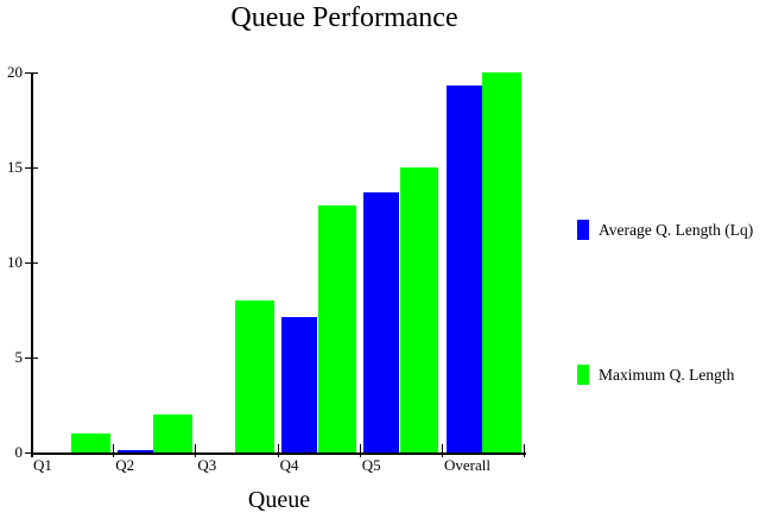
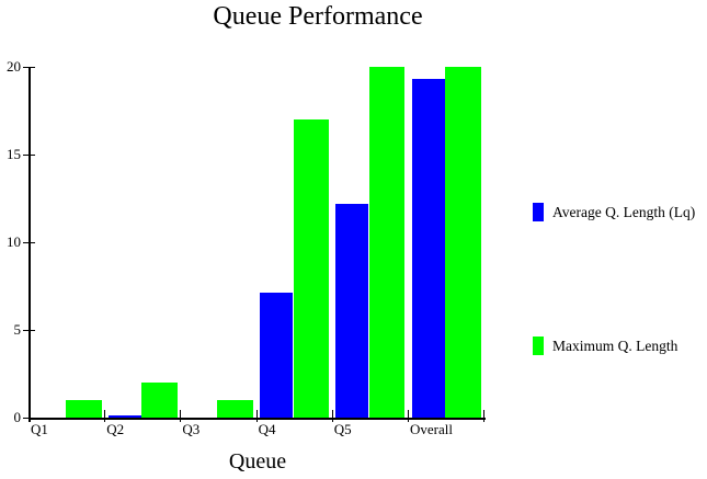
Maximum Q. Length/Q3: 8 -> 1
Maximum Q. Length/Q4: 13 -> 17
Average Q. Length (Lq)/Q5: 13.7 -> 12.2
Maximum Q. Length/Q5: 15 -> 20
